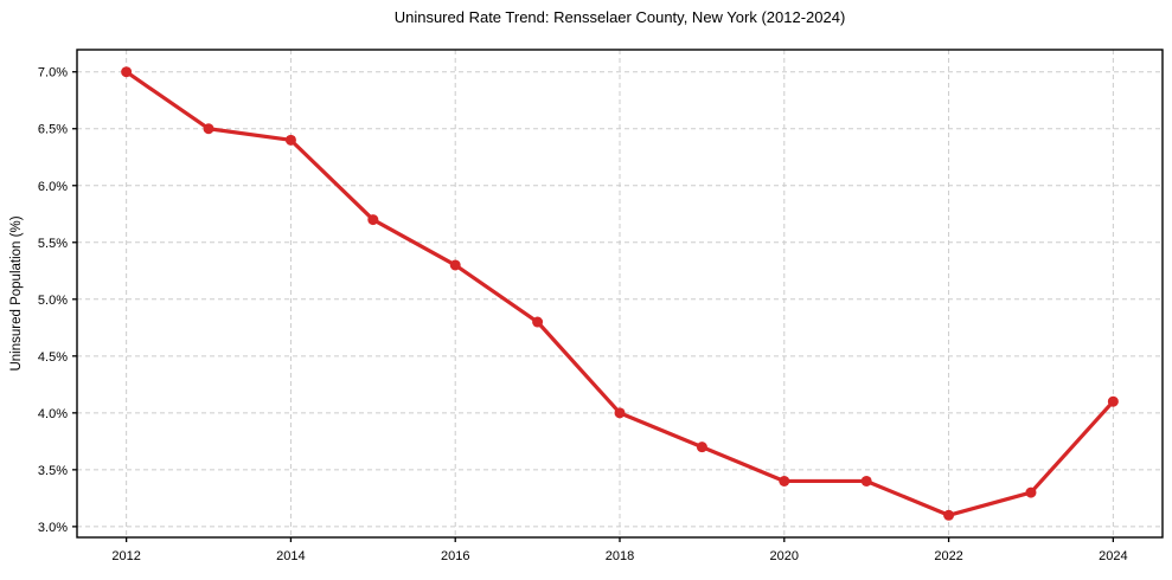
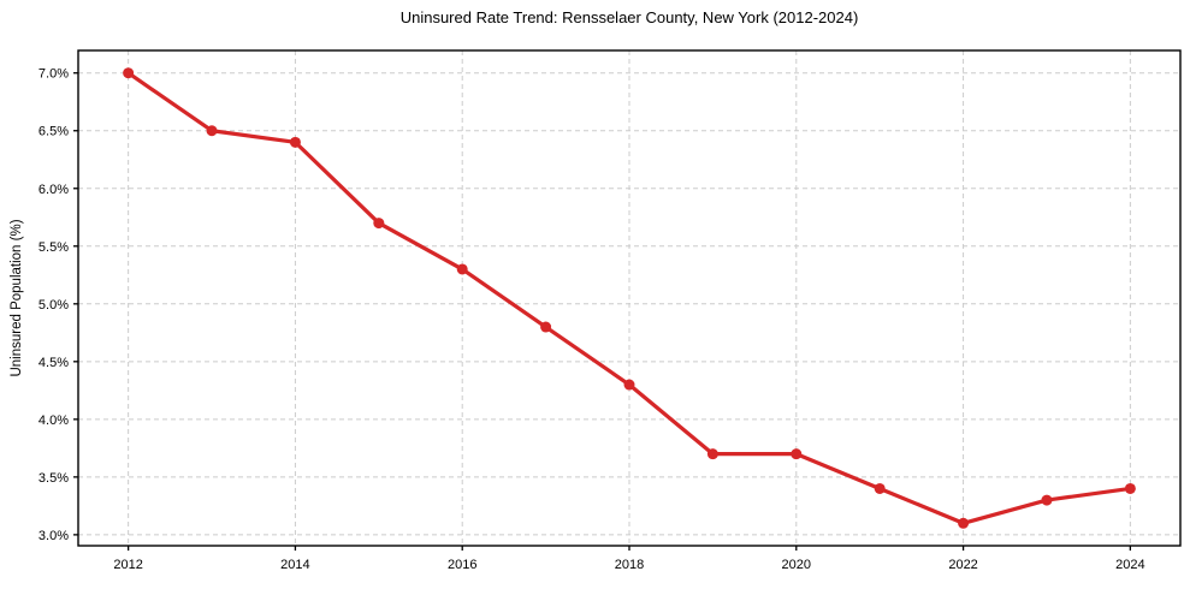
2018: 4.0% -> 4.3%
2020: 3.4% -> 3.7%
2024: 4.1% -> 3.4%
